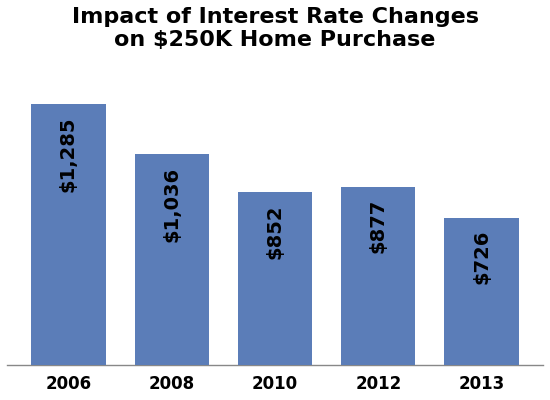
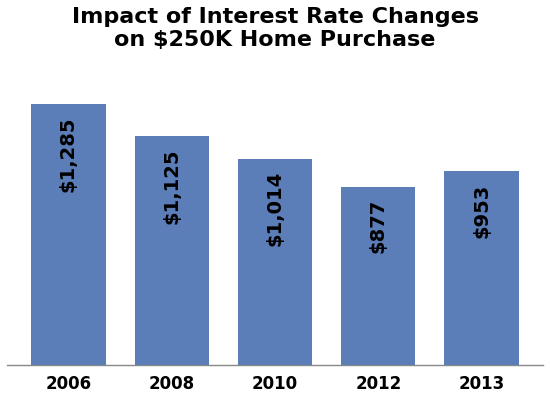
2008: $1,036 -> $1,125
2010: $852 -> $1,014
2013: $726 -> $953
